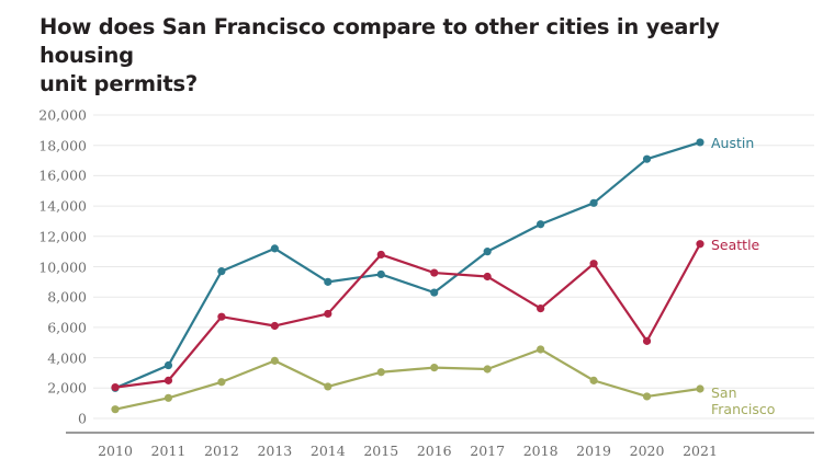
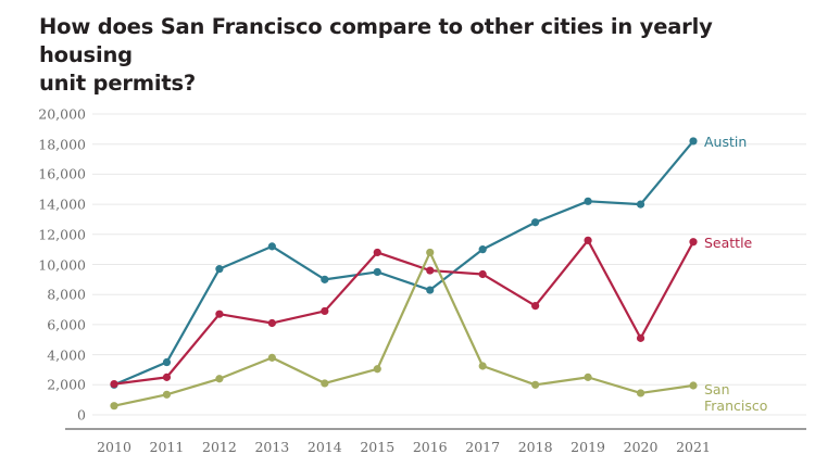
San Francisco/2016: 3400 -> 10800
San Francisco/2018: 4600 -> 2000
Seattle/2019: 10200 -> 11600
Austin/2020: 17100 -> 14000
